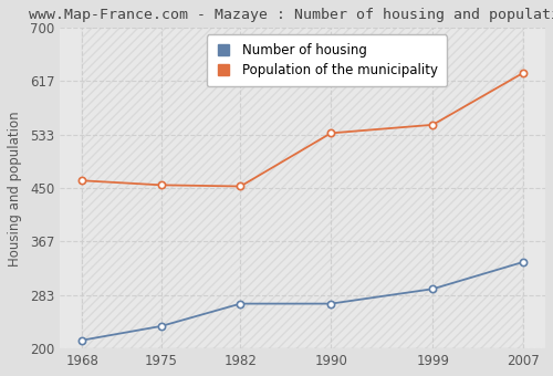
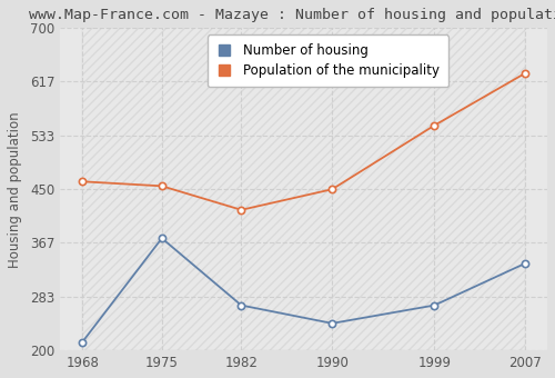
Number of housing/1975: 235 -> 374
Population of the municipality/1982: 453 -> 418
Number of housing/1990: 270 -> 242
Population of the municipality/1990: 536 -> 450
Number of housing/1999: 293 -> 270
